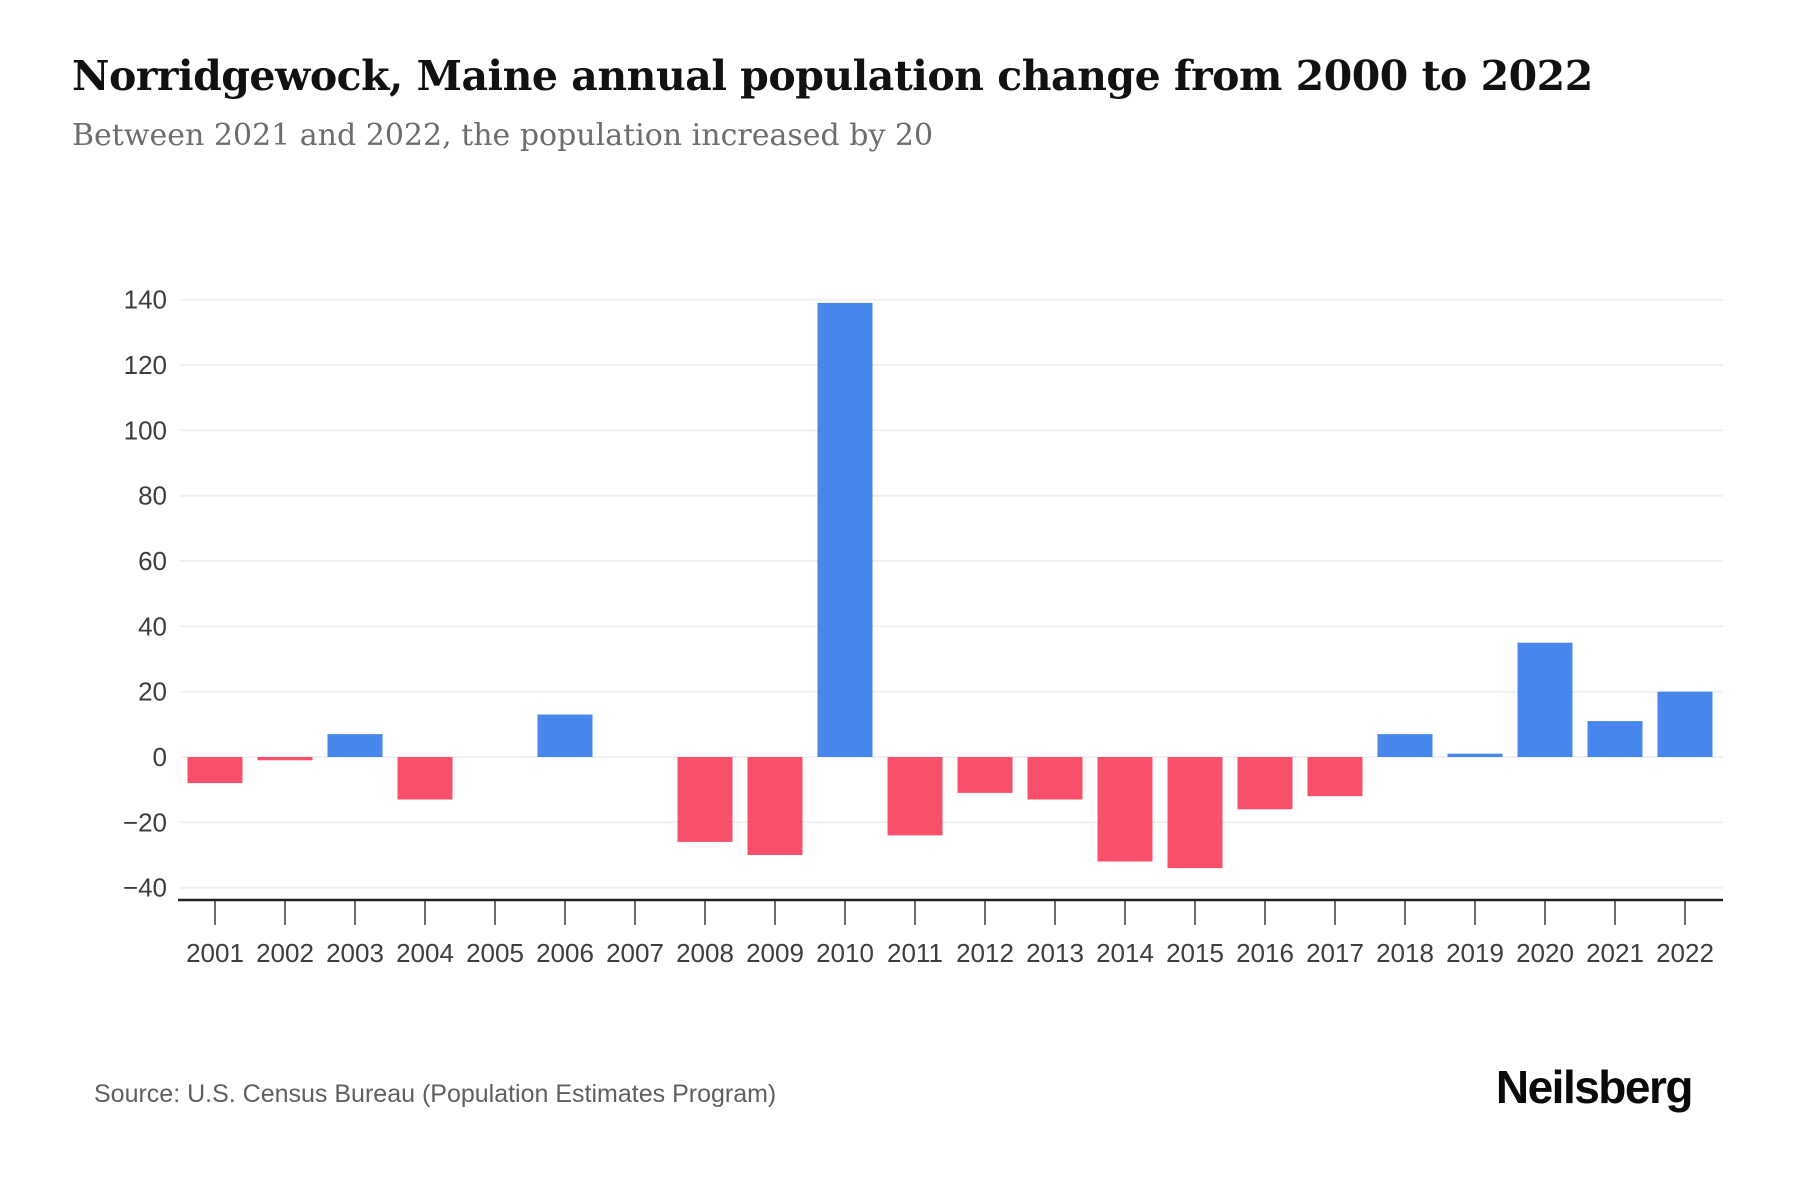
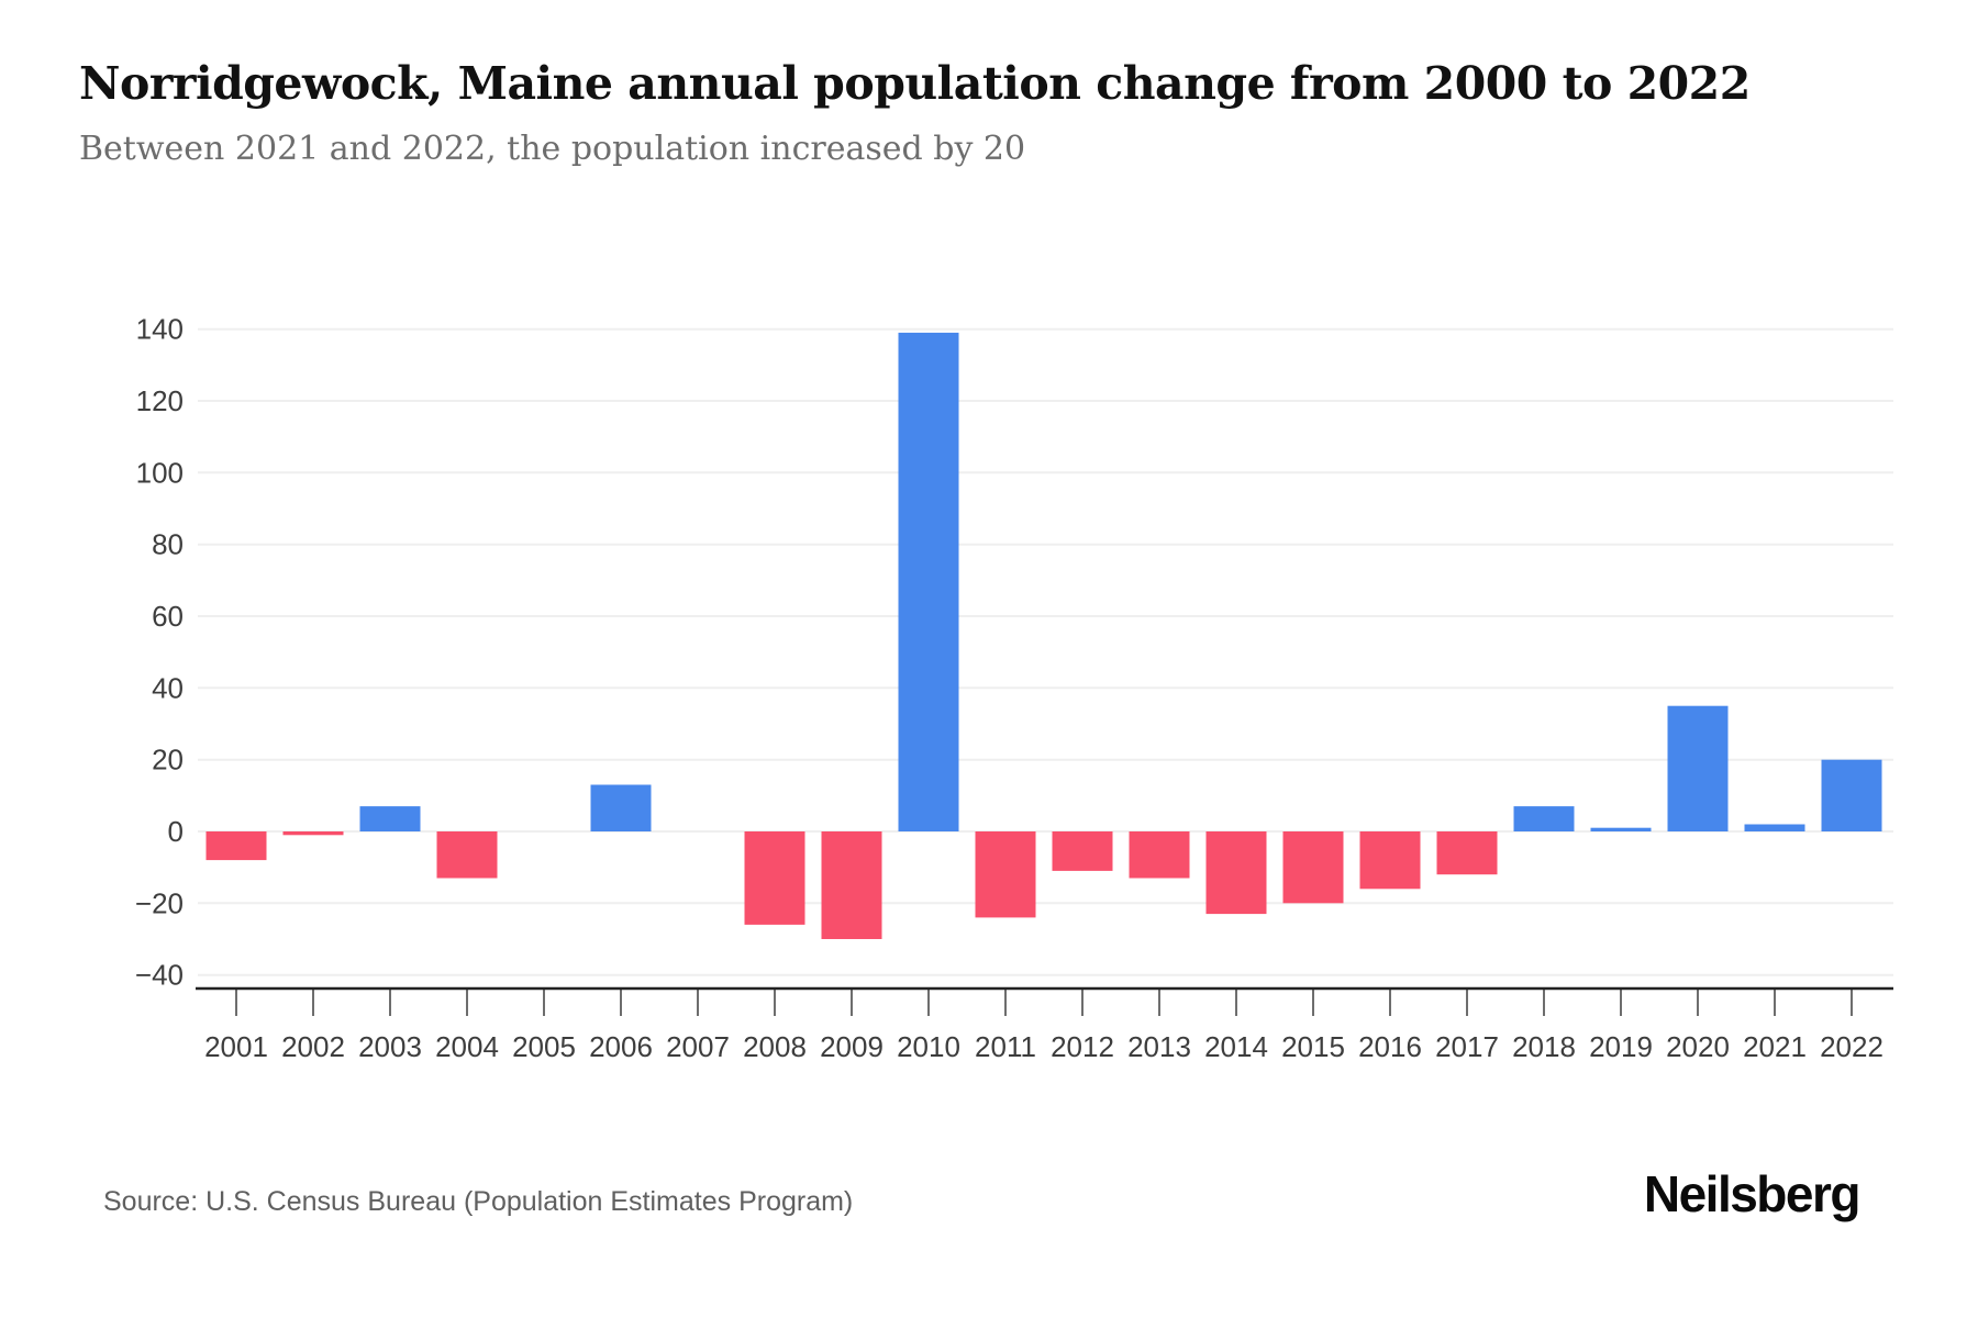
2014: -32 -> -23
2015: -34 -> -20
2021: 11 -> 2
